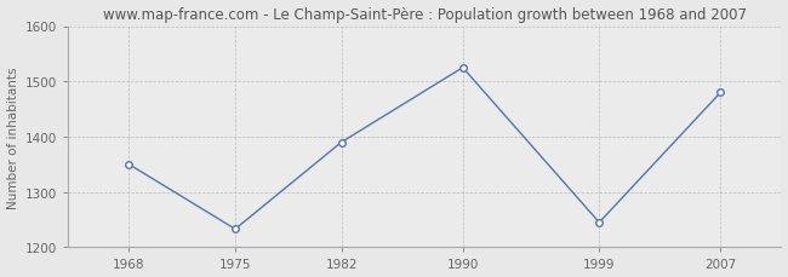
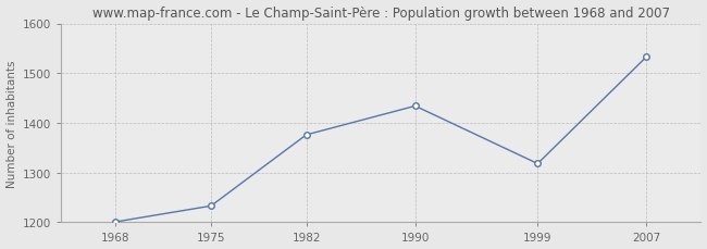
1968: 1350 -> 1201
1982: 1390 -> 1376
1990: 1525 -> 1434
1999: 1245 -> 1318
2007: 1480 -> 1533
